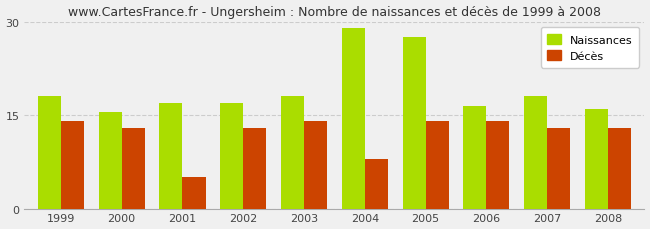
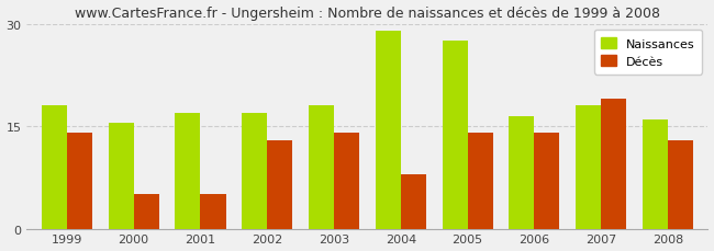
Décès/2000: 13 -> 5
Décès/2007: 13 -> 19
